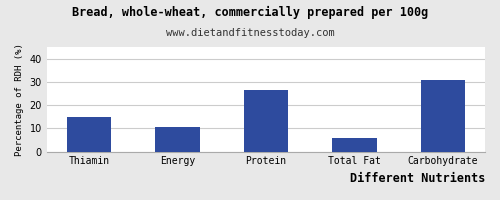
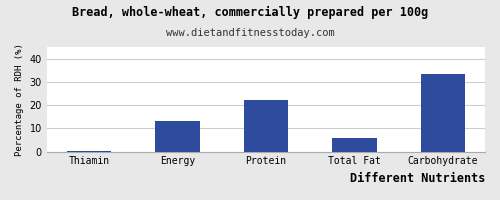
Thiamin: 15.0 -> 0.2
Energy: 10.5 -> 13.3
Protein: 26.5 -> 22.0
Carbohydrate: 31.0 -> 33.3
